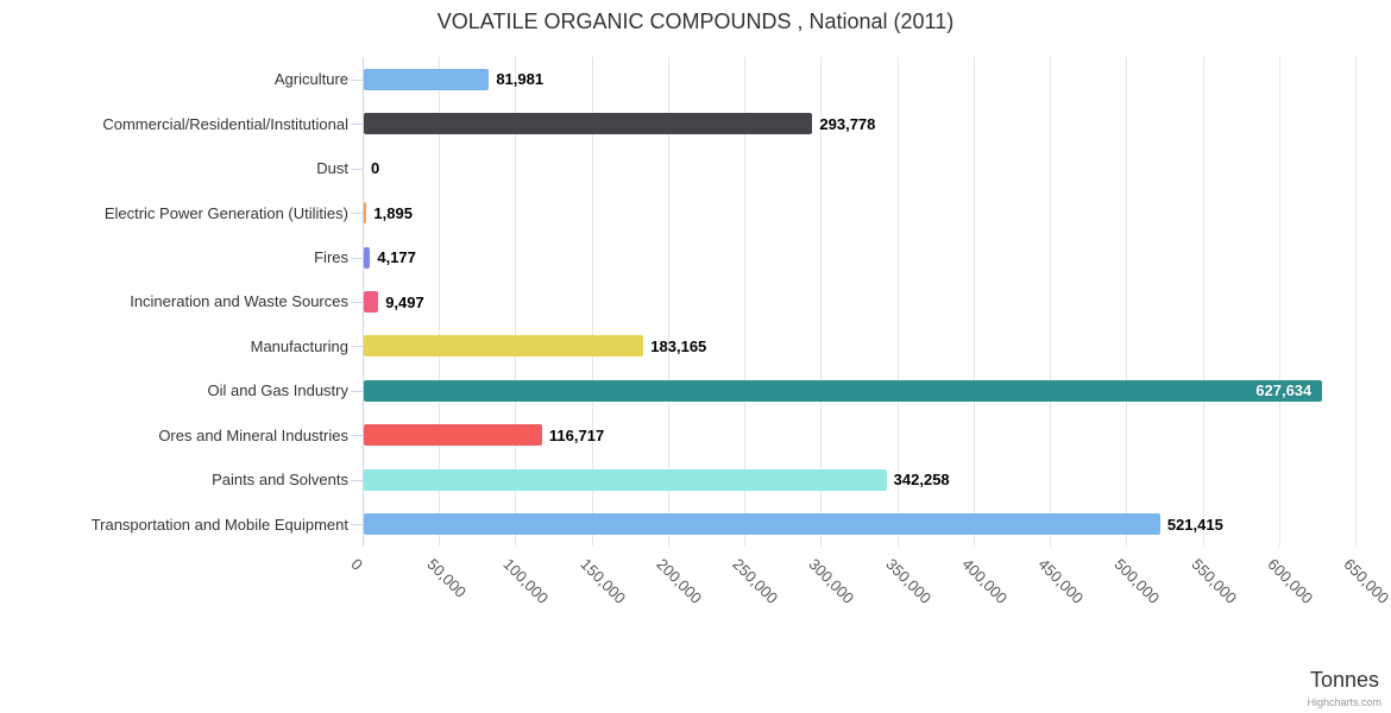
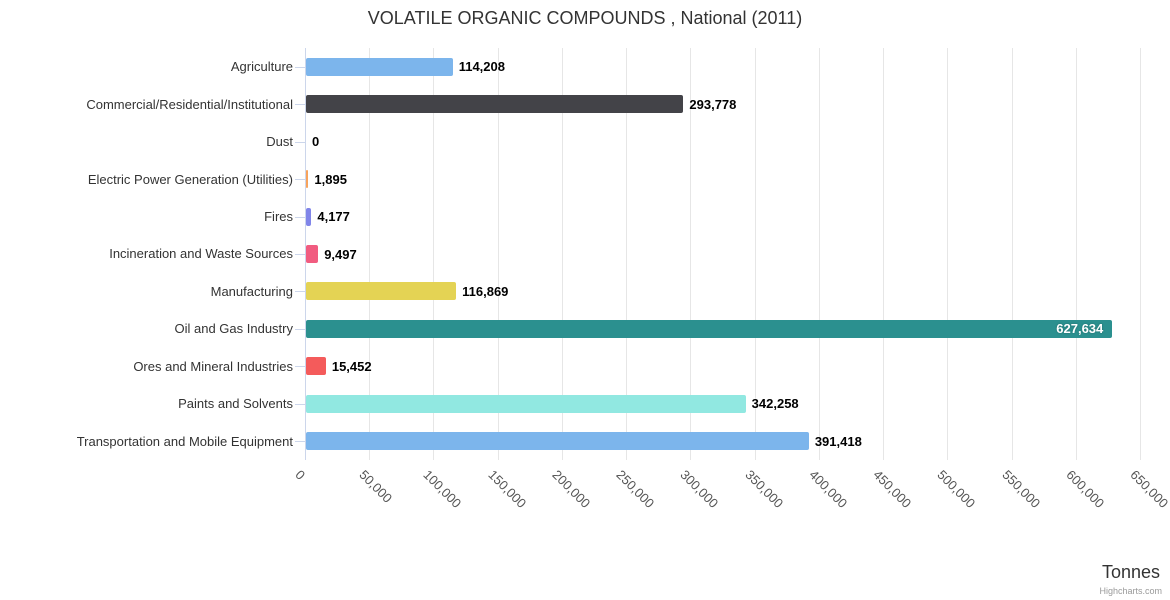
Agriculture: 81,981 -> 114,208
Manufacturing: 183,165 -> 116,869
Ores and Mineral Industries: 116,717 -> 15,452
Transportation and Mobile Equipment: 521,415 -> 391,418
